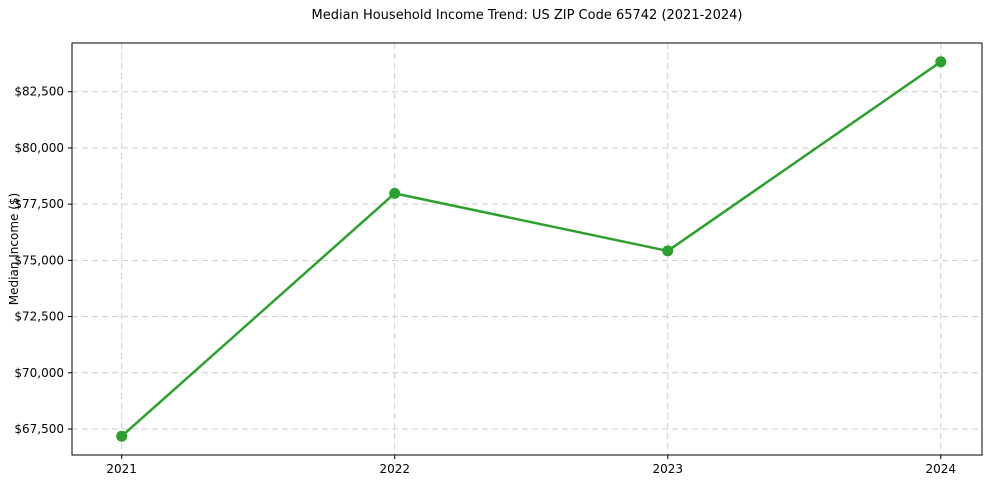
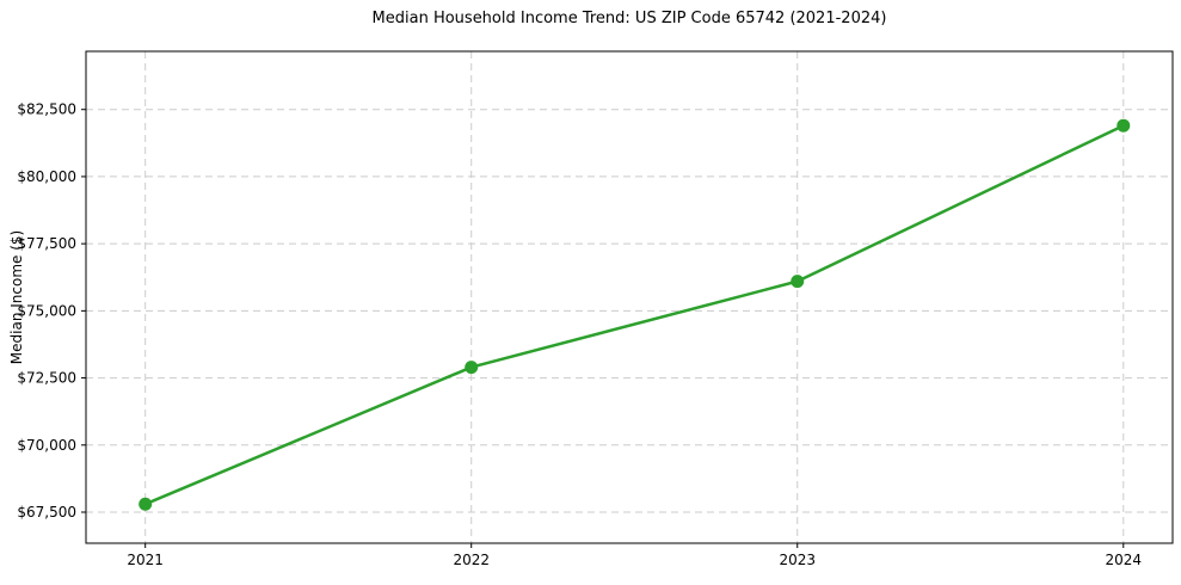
2021: $67200 -> $67800
2022: $78000 -> $72900
2023: $75400 -> $76100
2024: $83800 -> $81900
